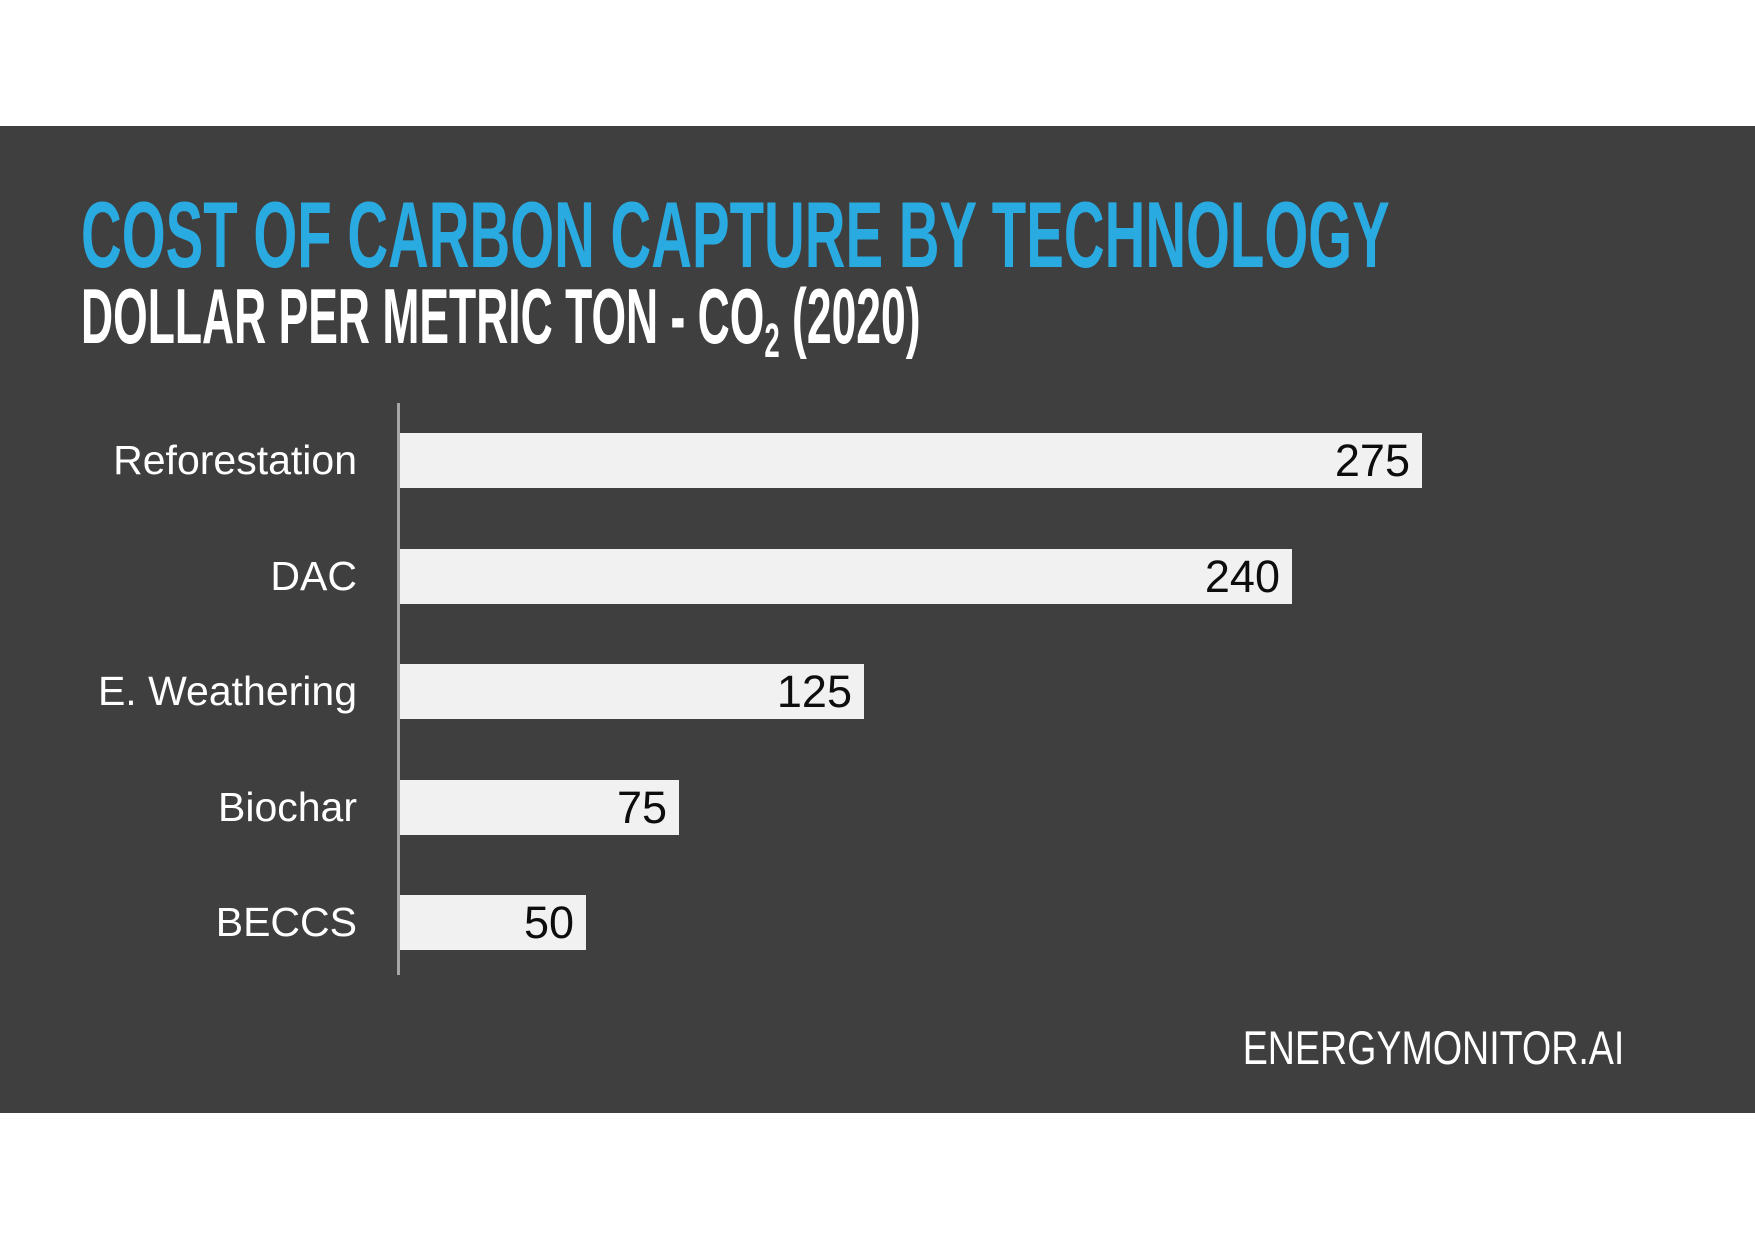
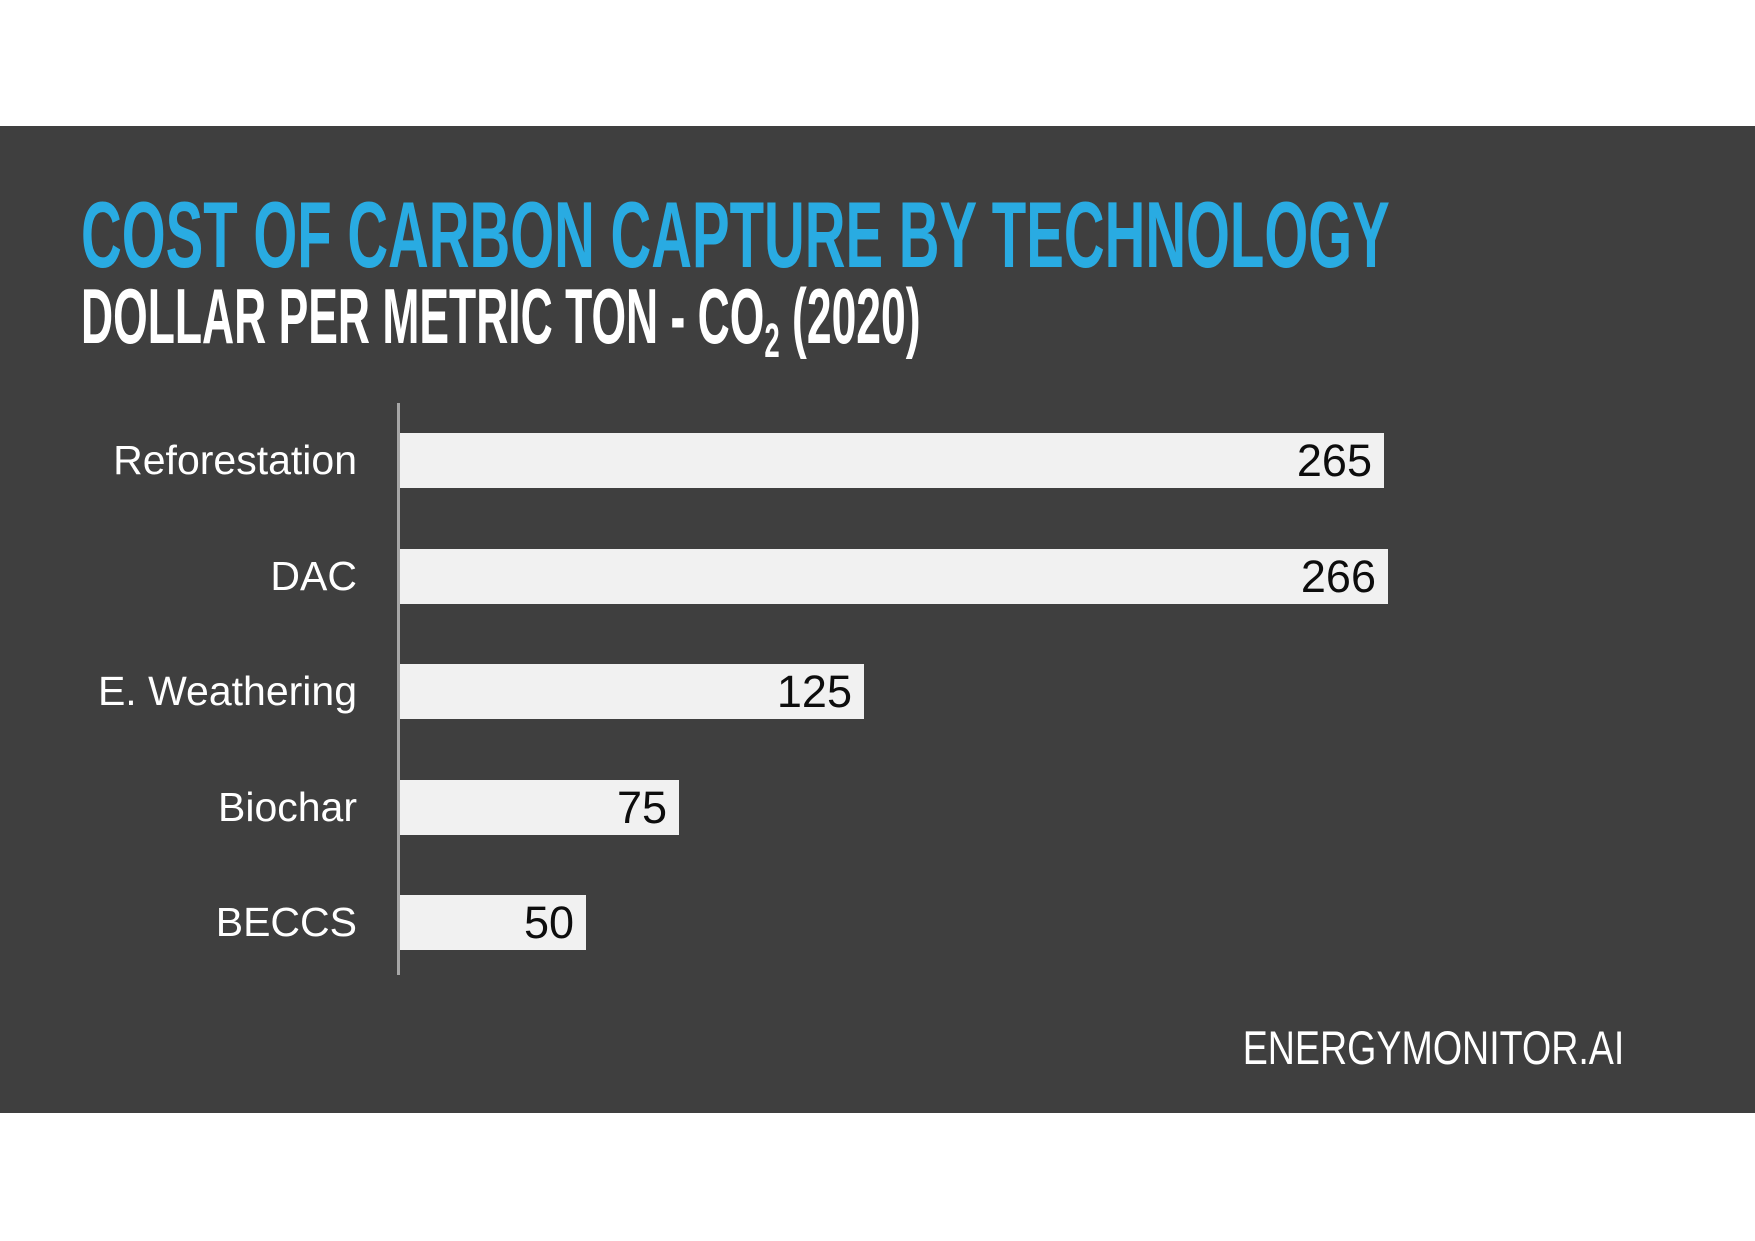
Reforestation: 275 -> 265
DAC: 240 -> 266
